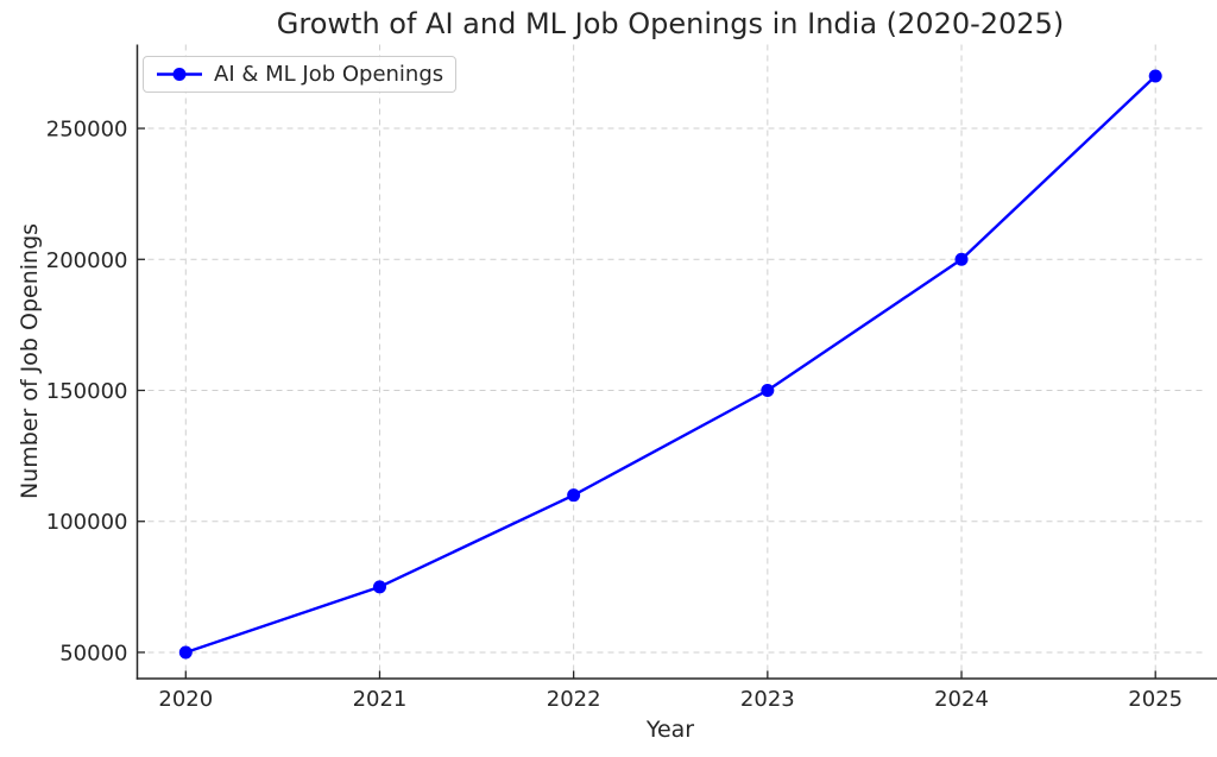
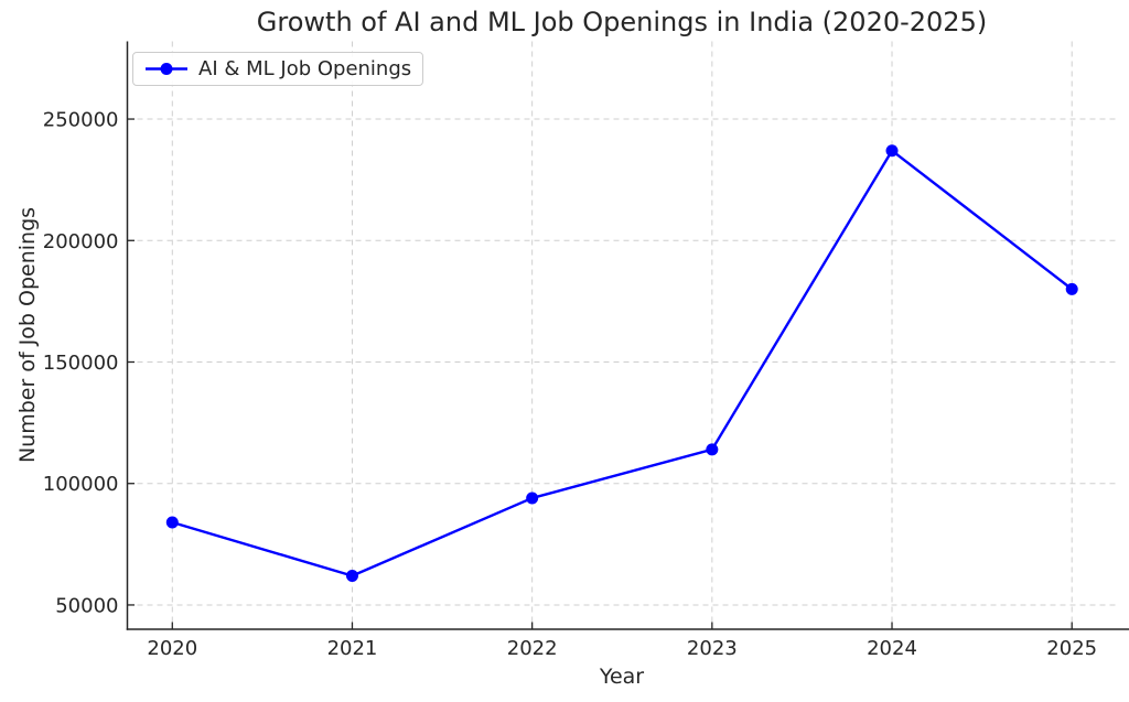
2020: 50000 -> 84000
2021: 75000 -> 62000
2022: 110000 -> 94000
2023: 150000 -> 114000
2024: 200000 -> 237000
2025: 270000 -> 180000
